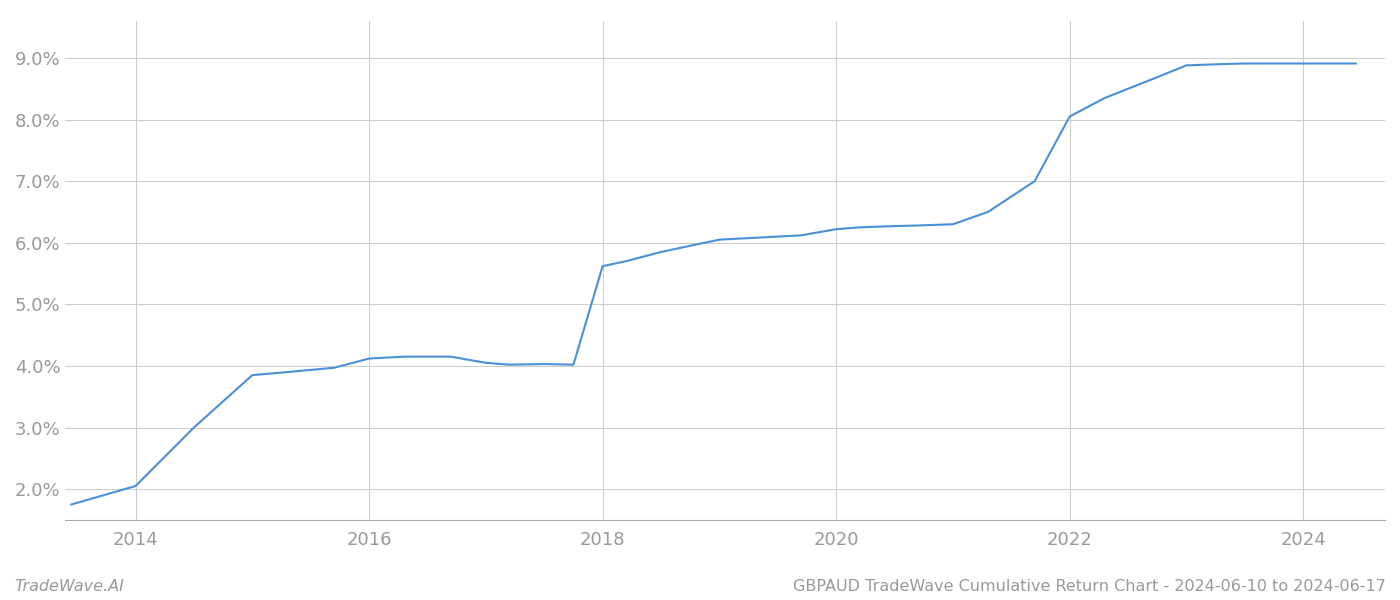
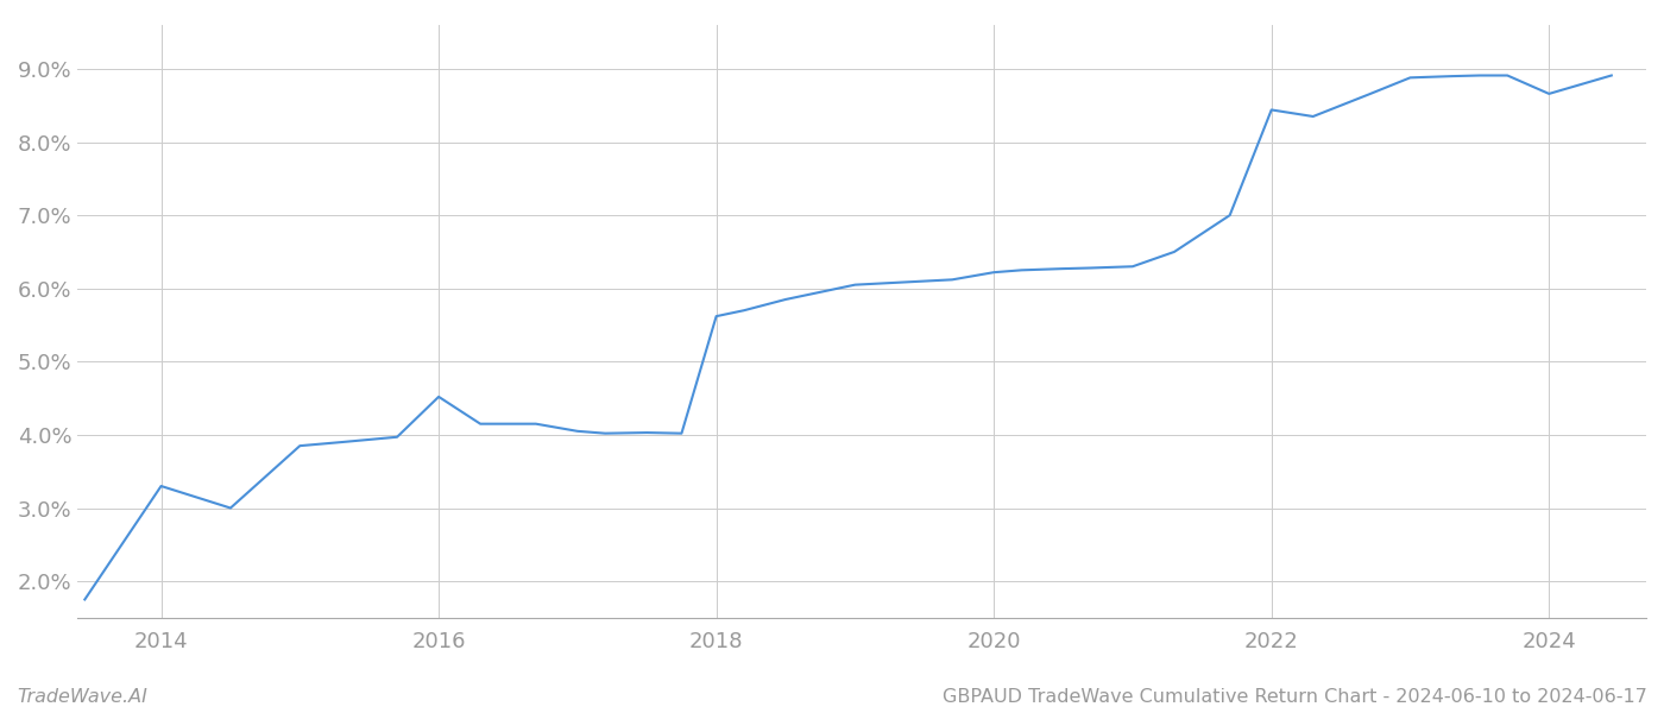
2014: 2.05% -> 3.30%
2016: 4.12% -> 4.52%
2022: 8.05% -> 8.44%
2024: 8.91% -> 8.66%
